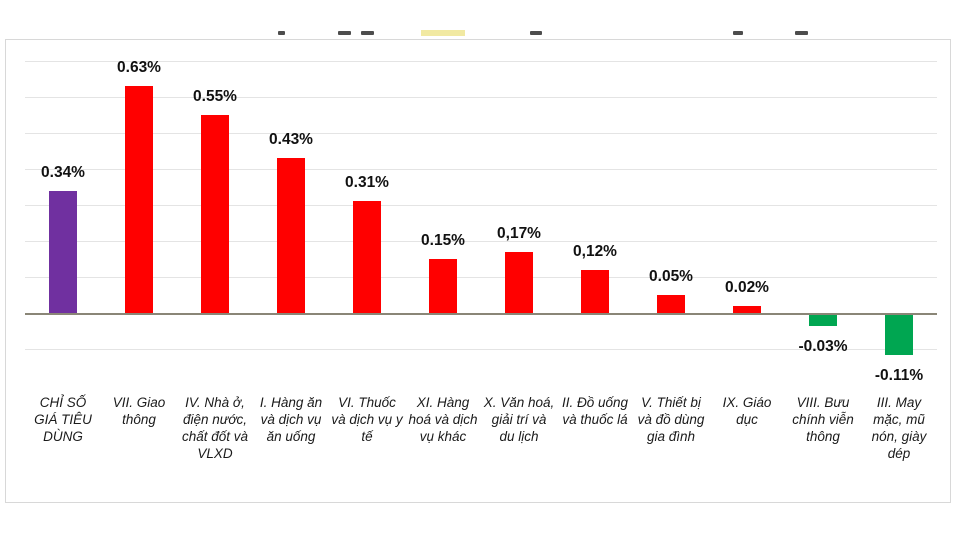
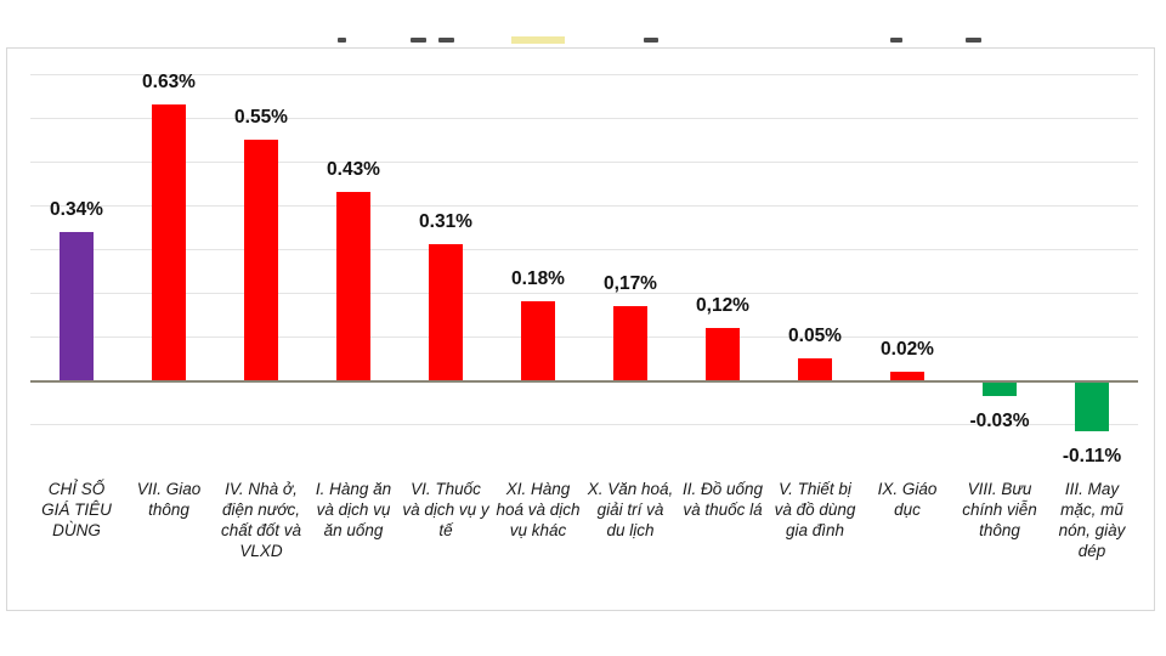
XI. Hàng hoá và dịch vụ khác: 0.15% -> 0.18%
